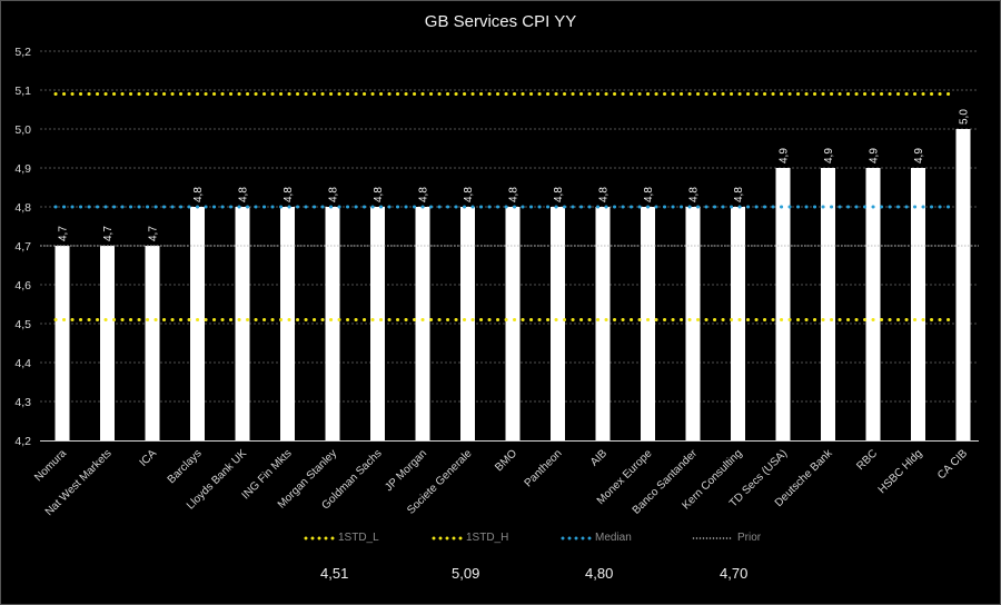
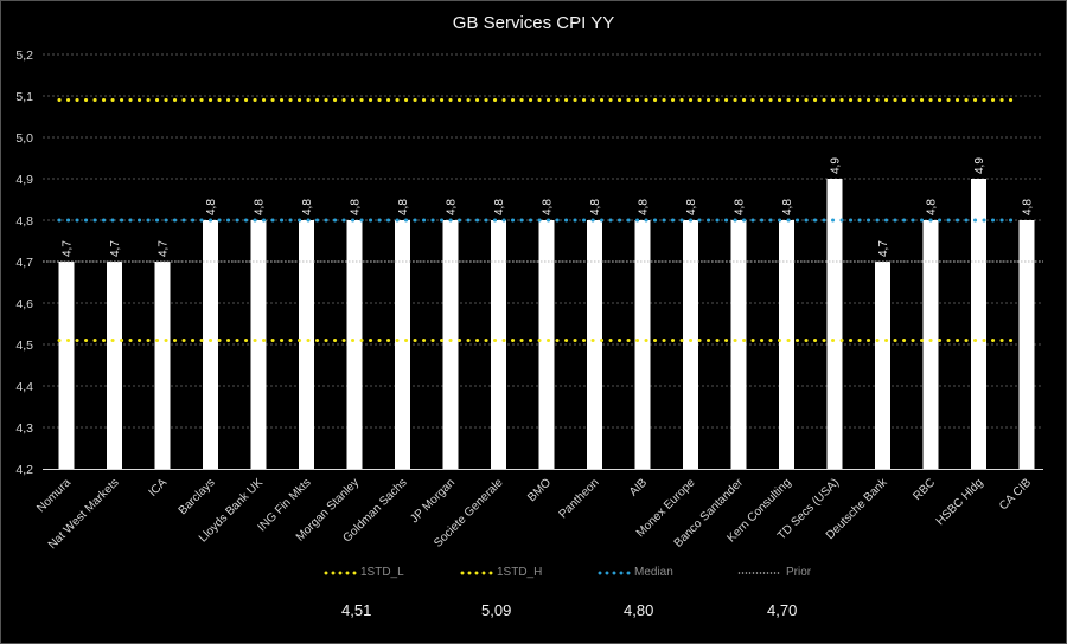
Deutsche Bank: 4,9 -> 4,7
RBC: 4,9 -> 4,8
CA CIB: 5,0 -> 4,8
